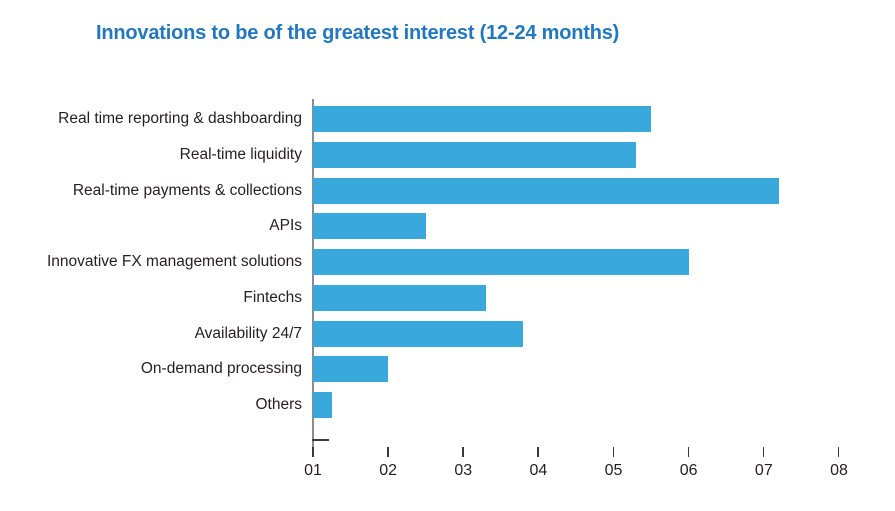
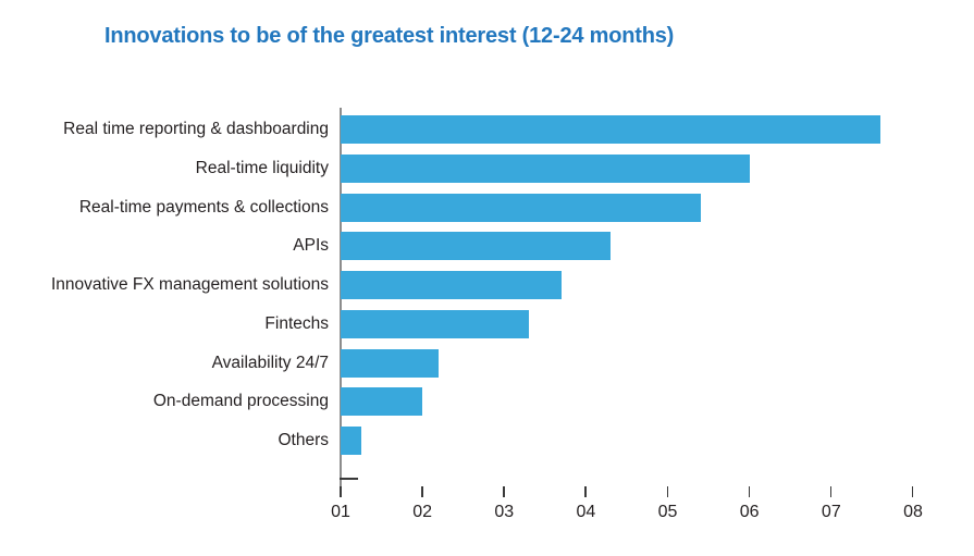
Real time reporting & dashboarding: 5.5 -> 7.6
Real-time liquidity: 5.3 -> 6.0
Real-time payments & collections: 7.2 -> 5.4
APIs: 2.5 -> 4.3
Innovative FX management solutions: 6.0 -> 3.7
Availability 24/7: 3.8 -> 2.2
